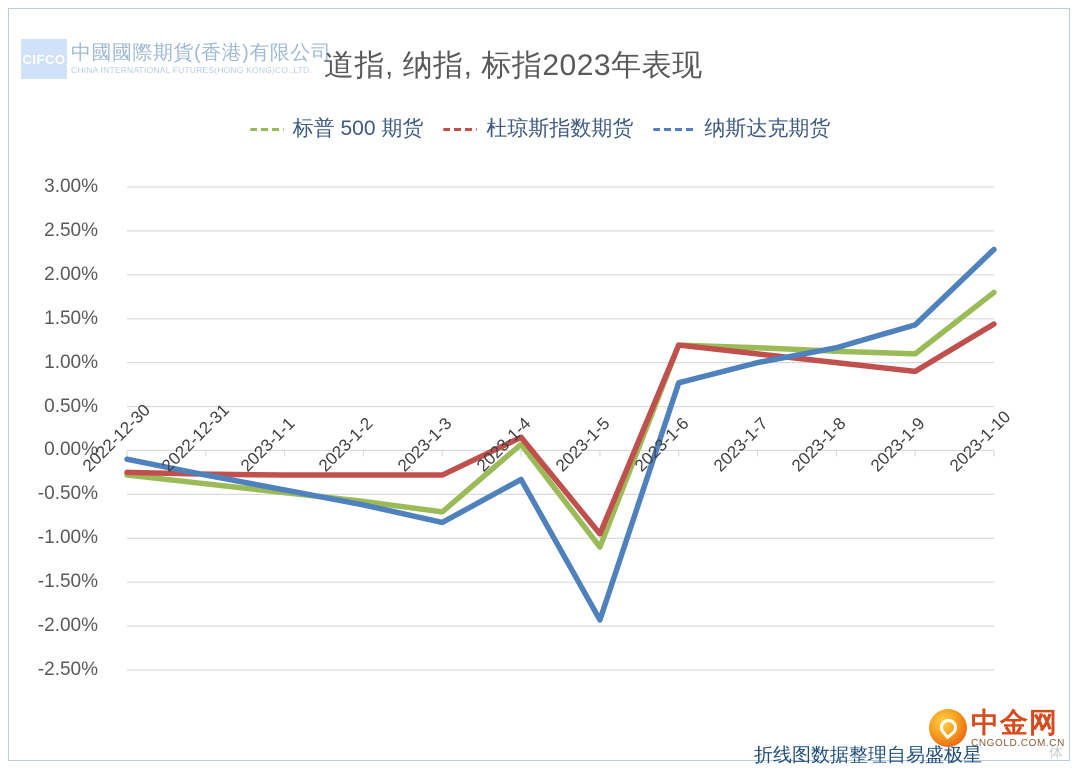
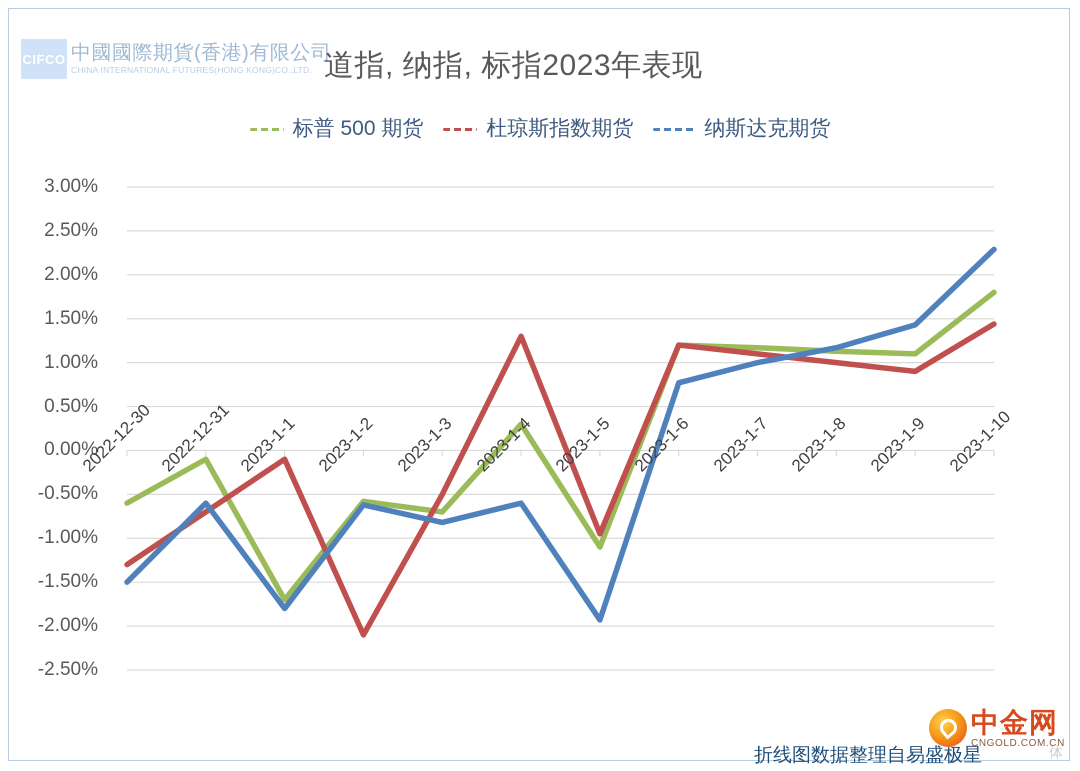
标普 500 期货/2022-12-30: -0.3% -> -0.6%
杜琼斯指数期货/2022-12-30: -0.2% -> -1.3%
纳斯达克期货/2022-12-30: -0.1% -> -1.5%
标普 500 期货/2022-12-31: -0.4% -> -0.1%
杜琼斯指数期货/2022-12-31: -0.3% -> -0.7%
纳斯达克期货/2022-12-31: -0.3% -> -0.6%
标普 500 期货/2023-1-1: -0.5% -> -1.7%
杜琼斯指数期货/2023-1-1: -0.3% -> -0.1%
纳斯达克期货/2023-1-1: -0.5% -> -1.8%
杜琼斯指数期货/2023-1-2: -0.3% -> -2.1%
杜琼斯指数期货/2023-1-3: -0.3% -> -0.5%
标普 500 期货/2023-1-4: 0.1% -> 0.3%
杜琼斯指数期货/2023-1-4: 0.1% -> 1.3%
纳斯达克期货/2023-1-4: -0.3% -> -0.6%
